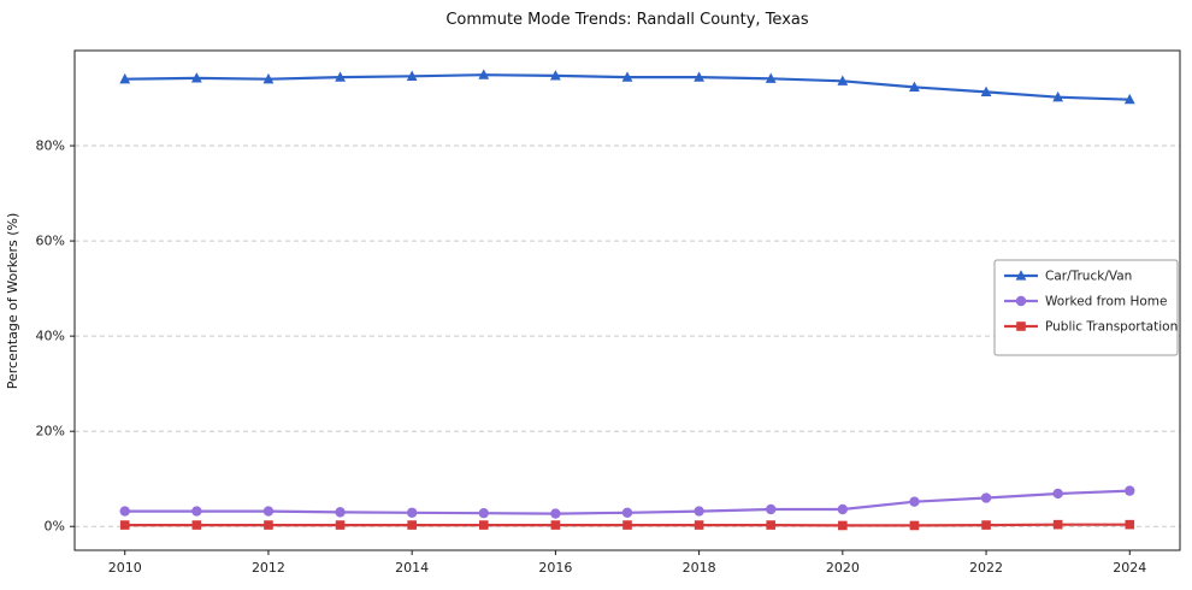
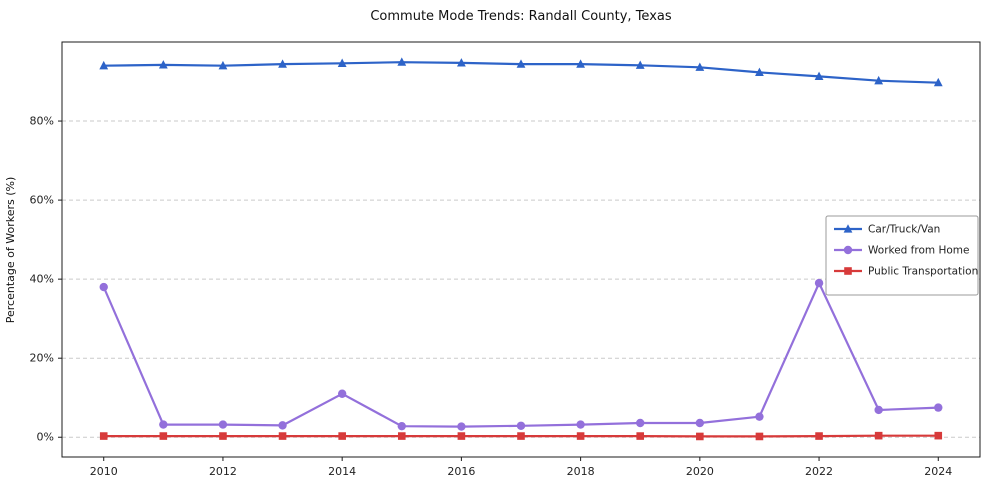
Worked from Home/2010: 3% -> 38%
Worked from Home/2014: 3% -> 11%
Worked from Home/2022: 6% -> 39%
